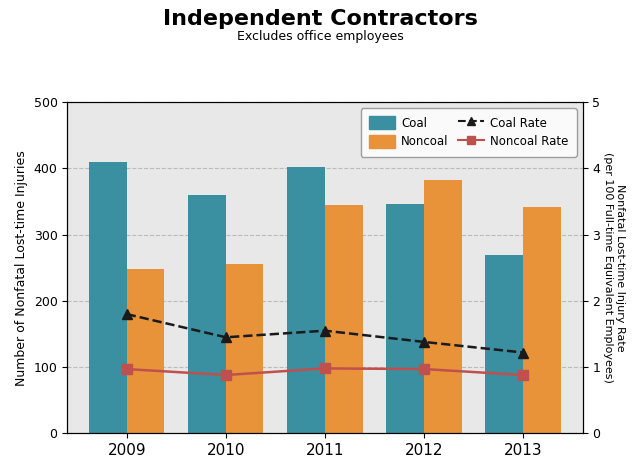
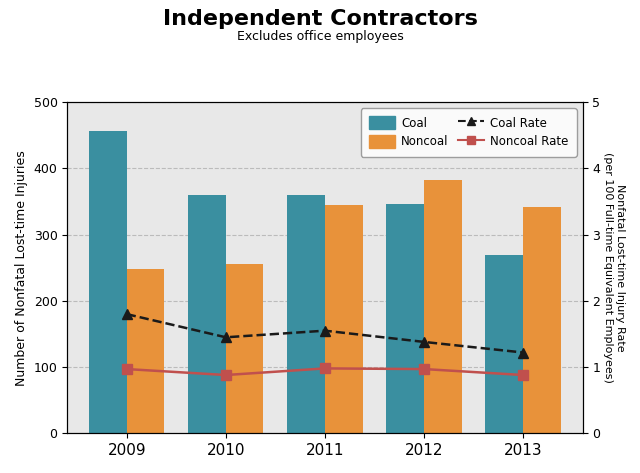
Coal/2009: 410 -> 456
Coal/2011: 403 -> 360
